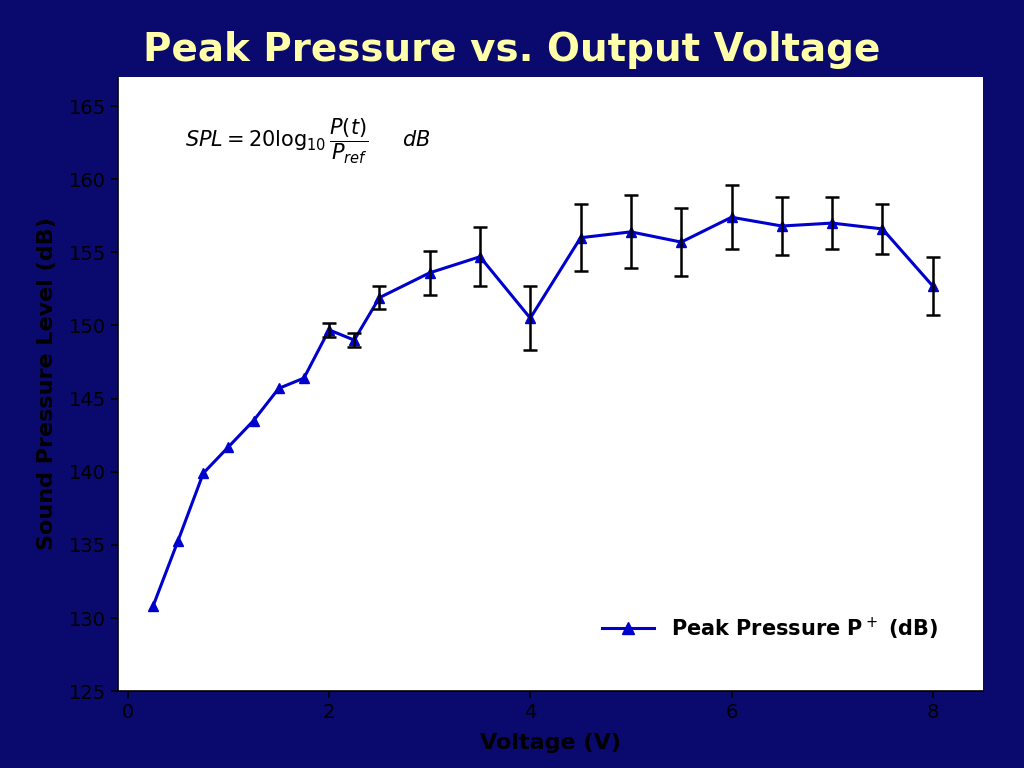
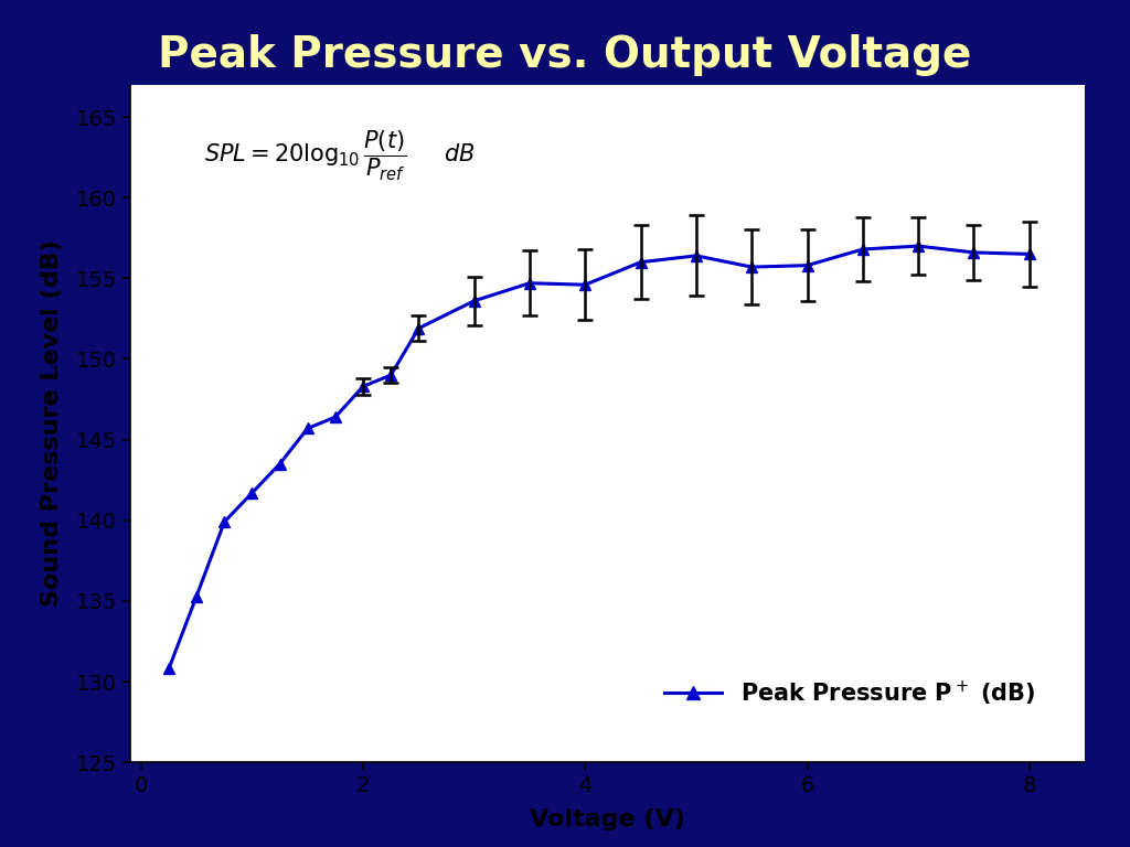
2: 149.7 -> 148.3
4: 150.5 -> 154.6
6: 157.4 -> 155.8
8: 152.7 -> 156.5
